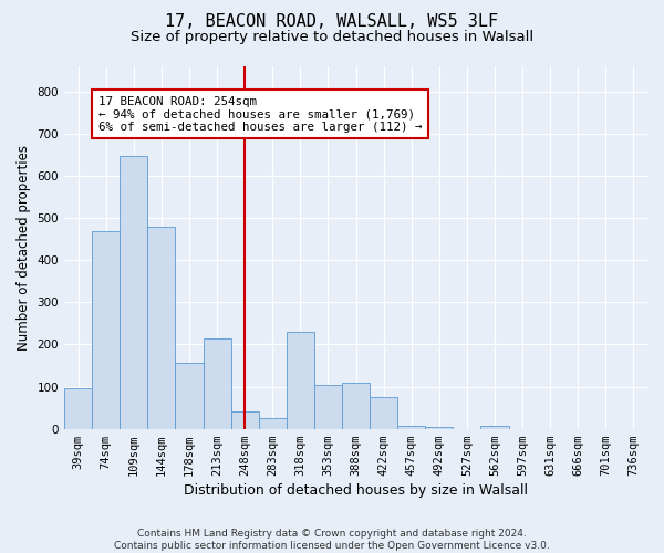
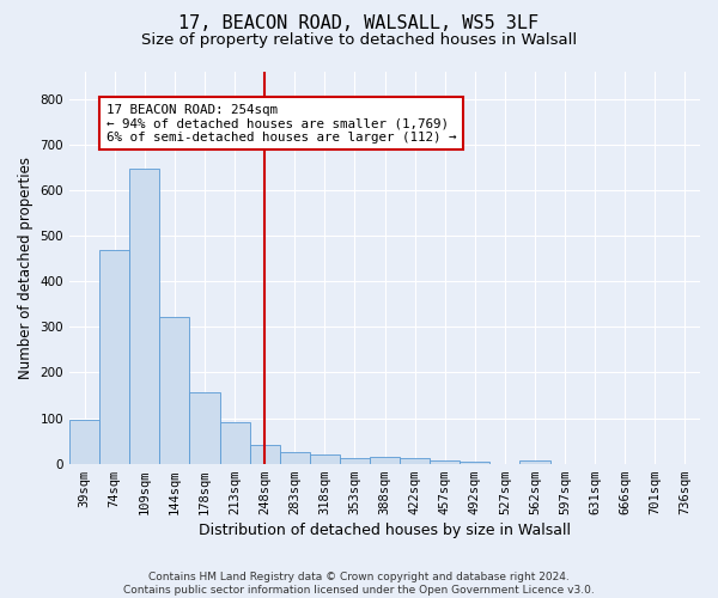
144sqm: 480 -> 323
213sqm: 215 -> 92
318sqm: 230 -> 20
353sqm: 105 -> 13
388sqm: 110 -> 15
422sqm: 75 -> 12
